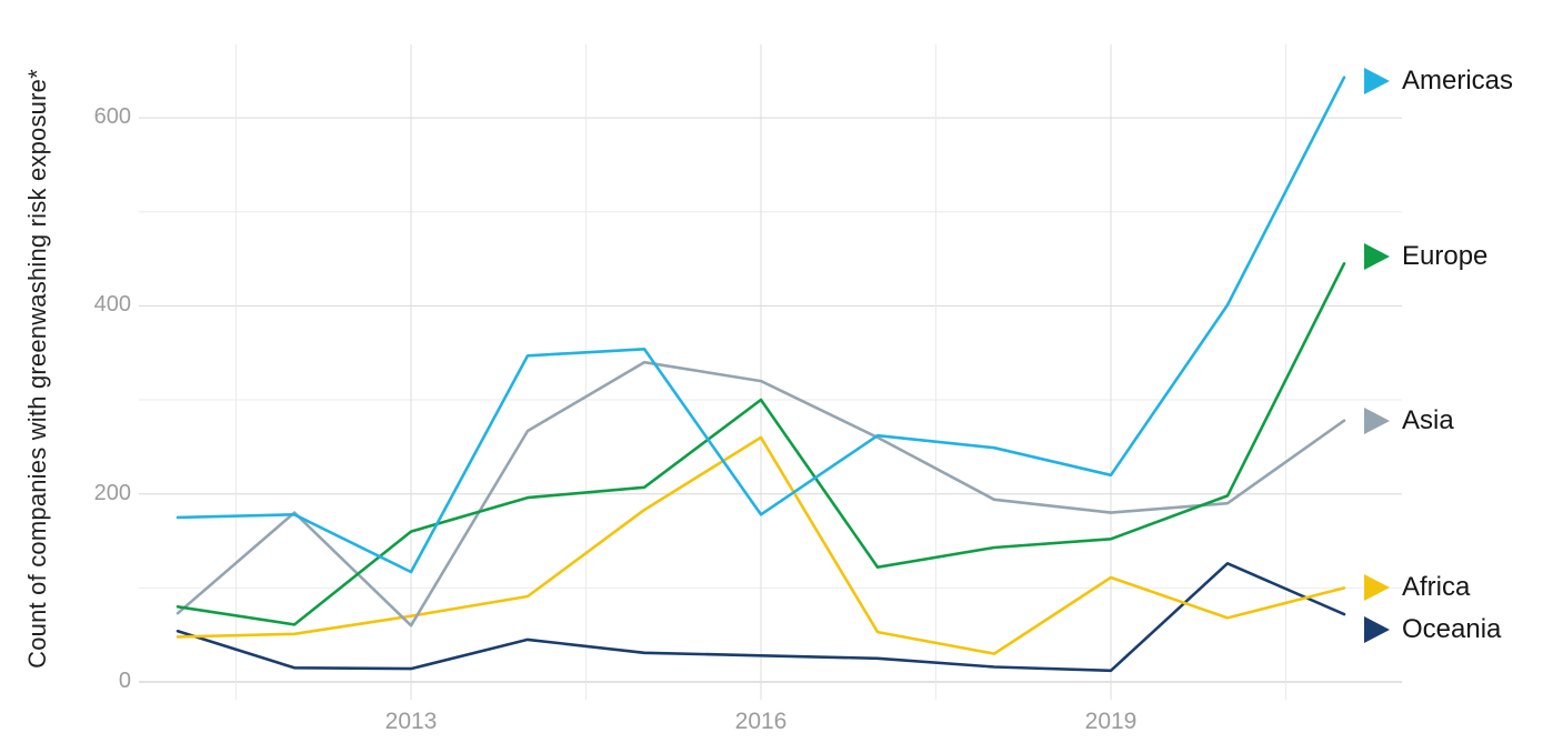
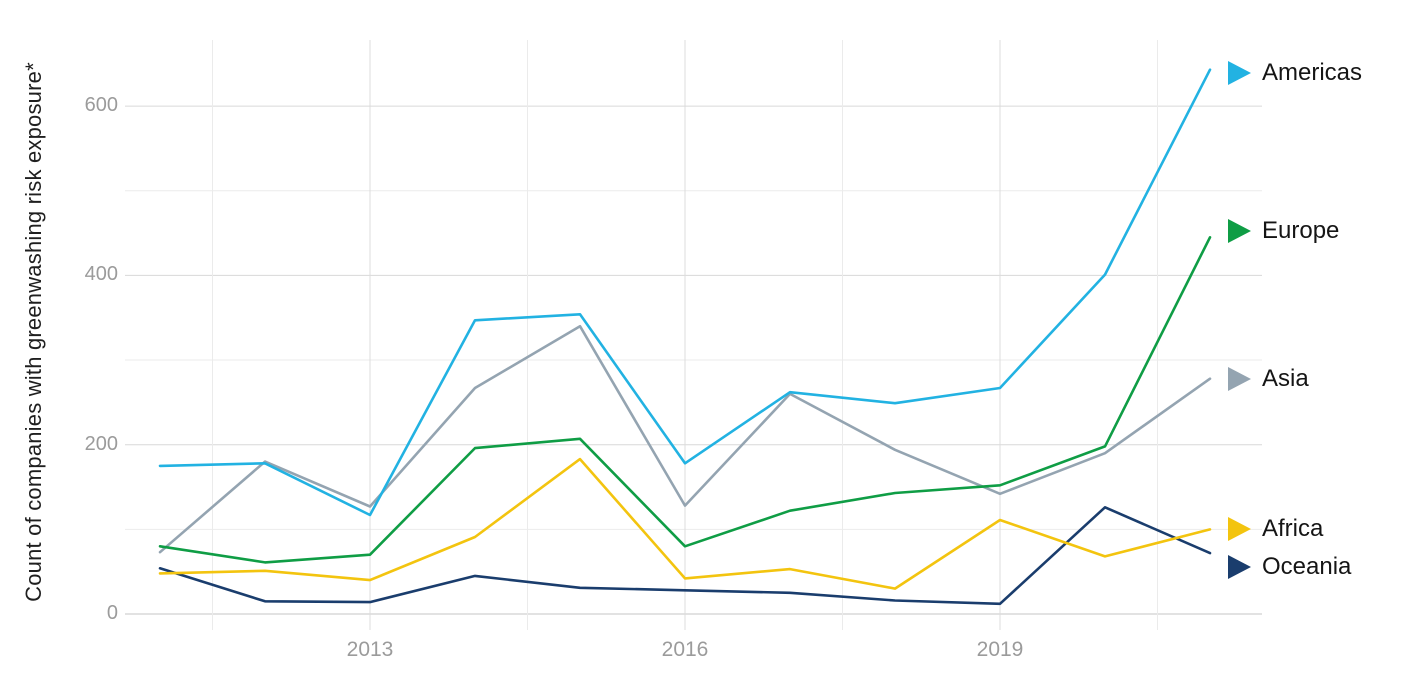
Europe/2013: 160 -> 70
Asia/2013: 60 -> 130
Africa/2013: 70 -> 40
Europe/2016: 300 -> 80
Asia/2016: 320 -> 130
Africa/2016: 260 -> 40
Americas/2019: 220 -> 270
Asia/2019: 180 -> 140
